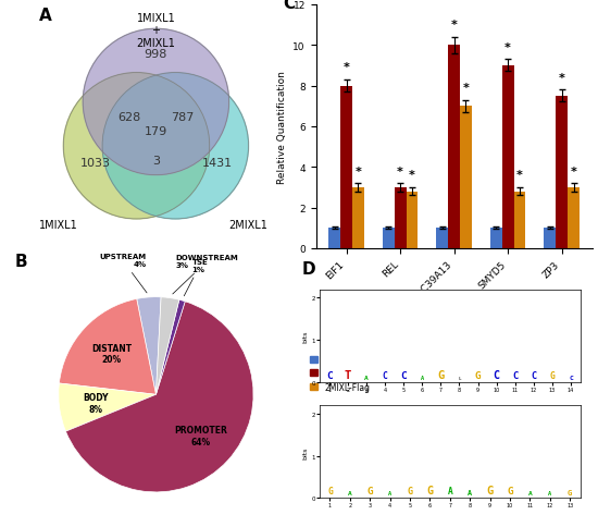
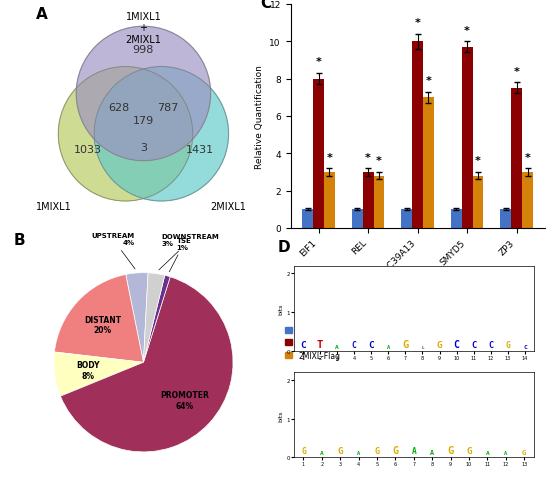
1MIXL-Flag/SMYD5: 9.0 -> 9.7
